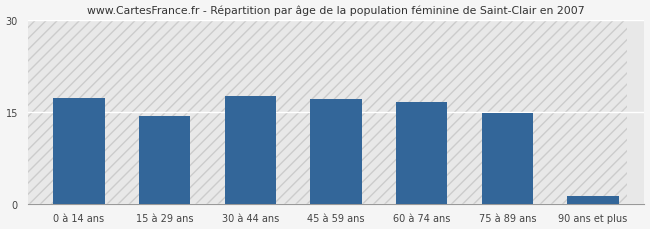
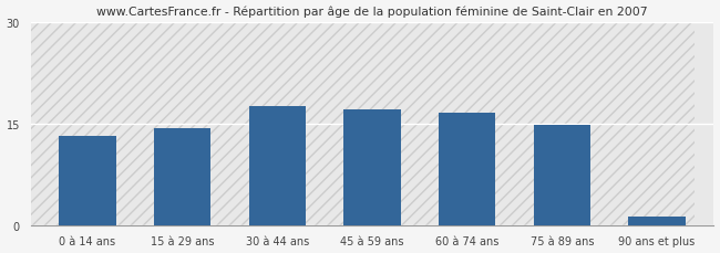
0 à 14 ans: 17.2 -> 13.2
